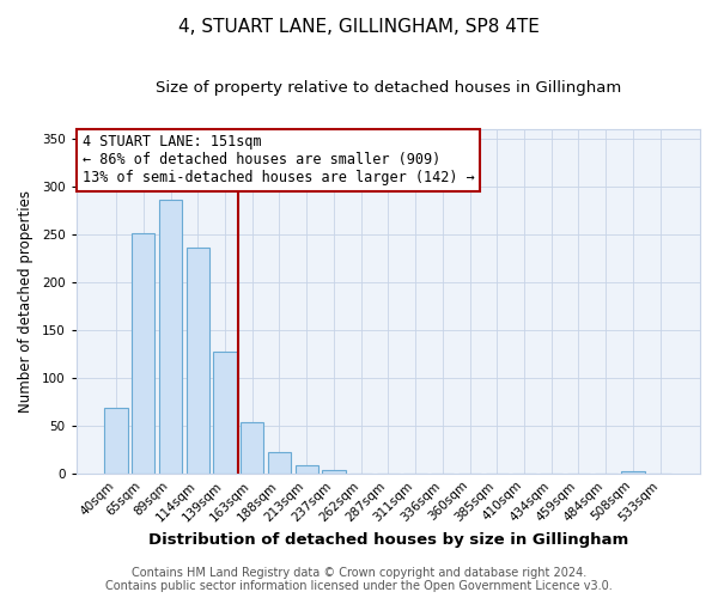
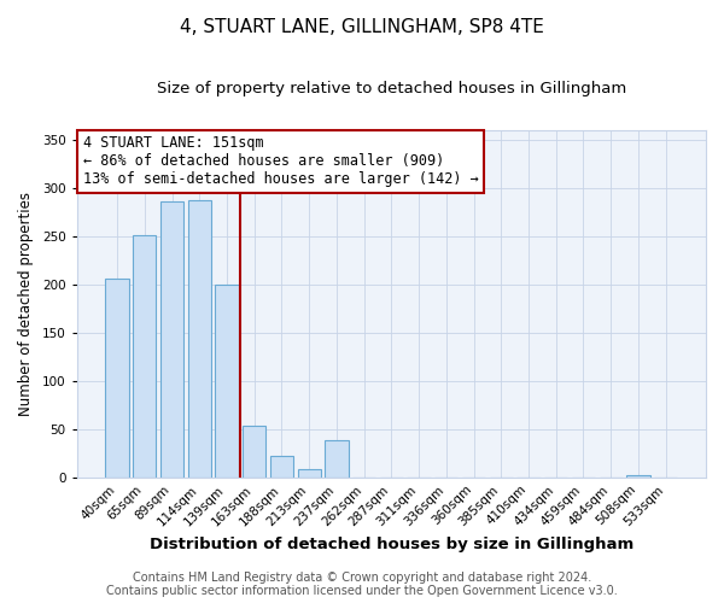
40sqm: 69 -> 206
114sqm: 236 -> 288
139sqm: 128 -> 200
237sqm: 3 -> 38
